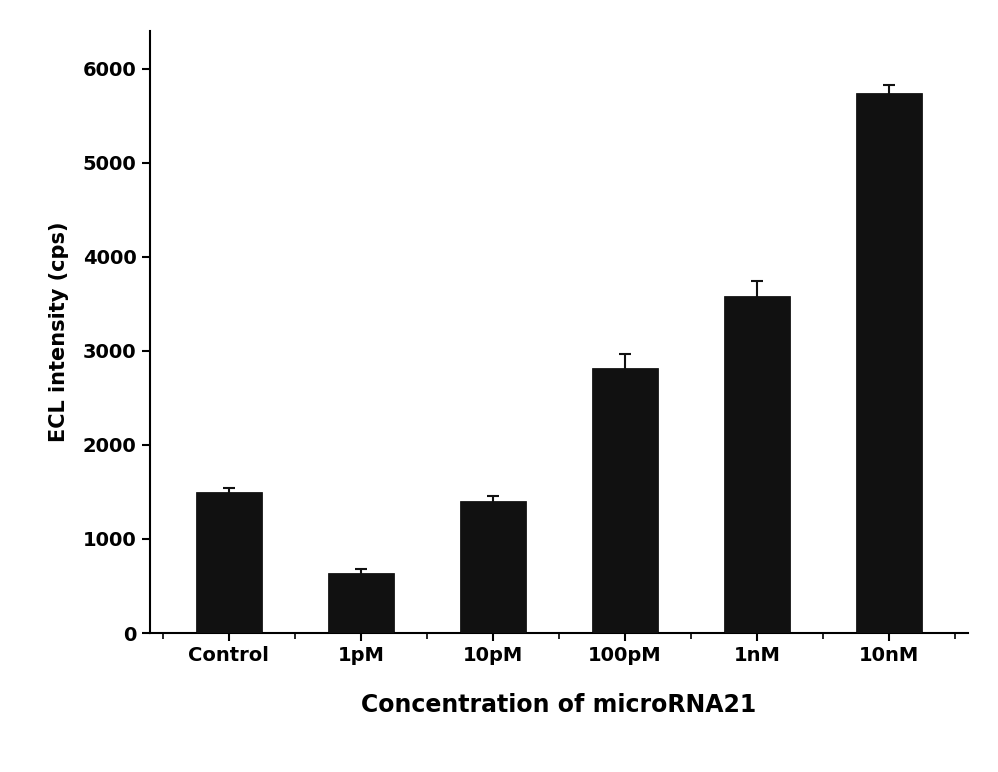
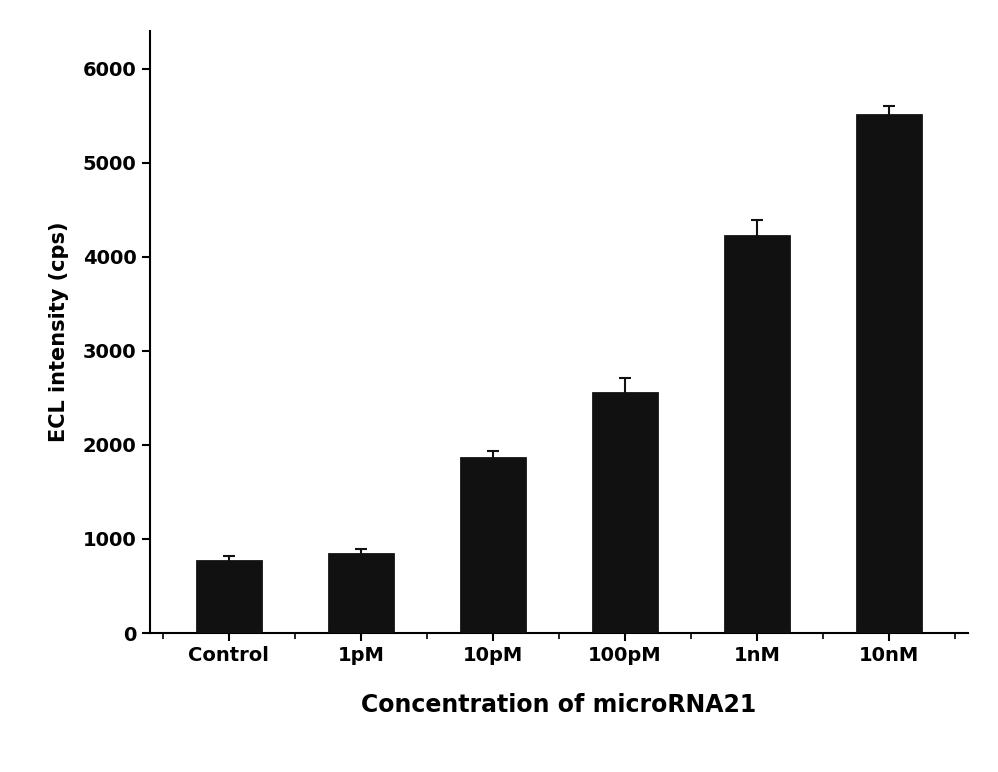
Control: 1500 -> 780
1pM: 640 -> 850
10pM: 1400 -> 1870
100pM: 2820 -> 2560
1nM: 3580 -> 4230
10nM: 5740 -> 5520
